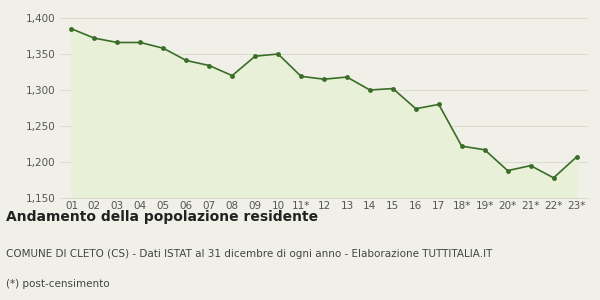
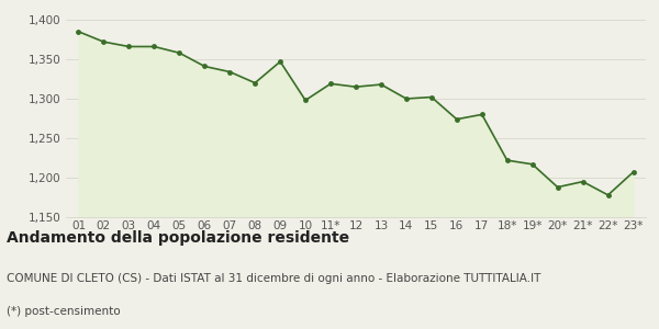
10: 1,350 -> 1,298
